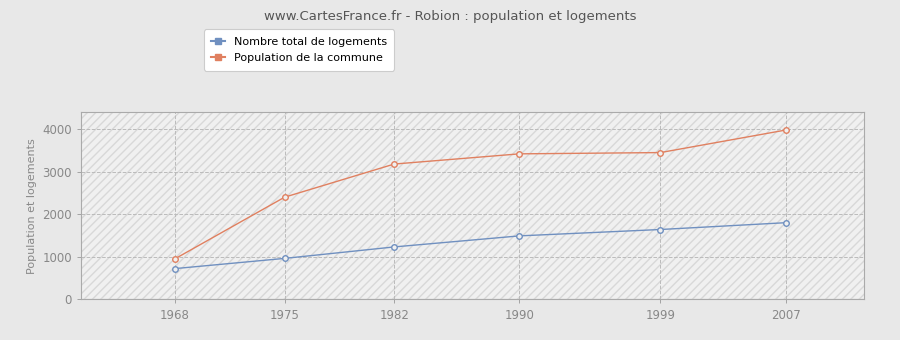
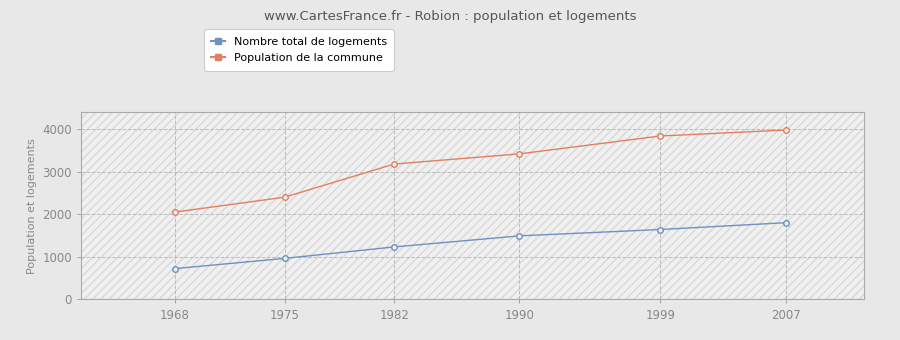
Population de la commune/1968: 950 -> 2050
Population de la commune/1999: 3450 -> 3840
